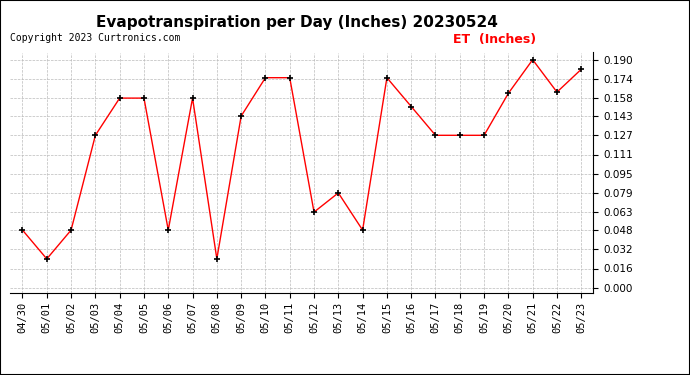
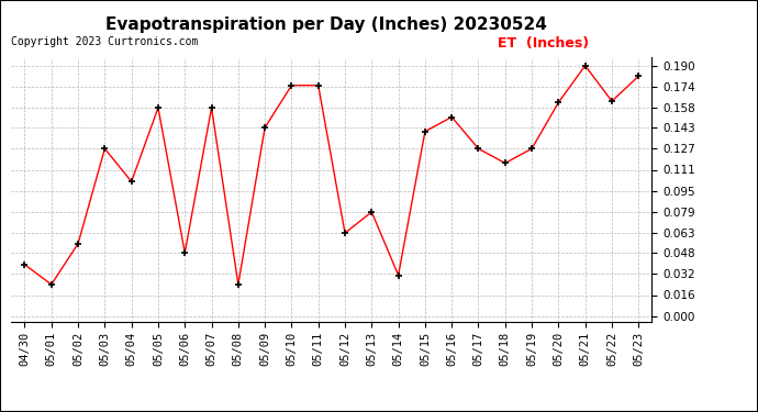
04/30: 0.048 -> 0.039
05/02: 0.048 -> 0.055
05/04: 0.158 -> 0.102
05/14: 0.048 -> 0.031
05/15: 0.175 -> 0.140
05/18: 0.127 -> 0.116
